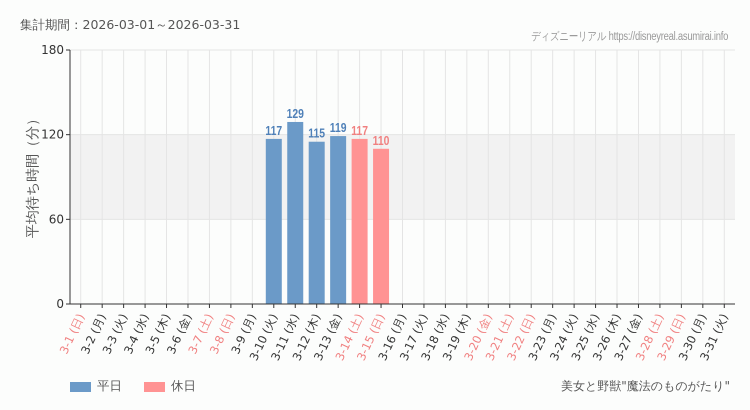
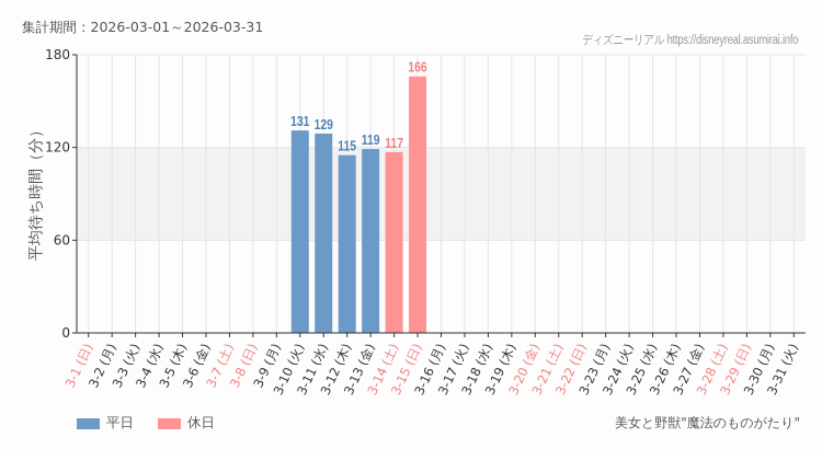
平日/3-10 (火): 117 -> 131
休日/3-15 (日): 110 -> 166
